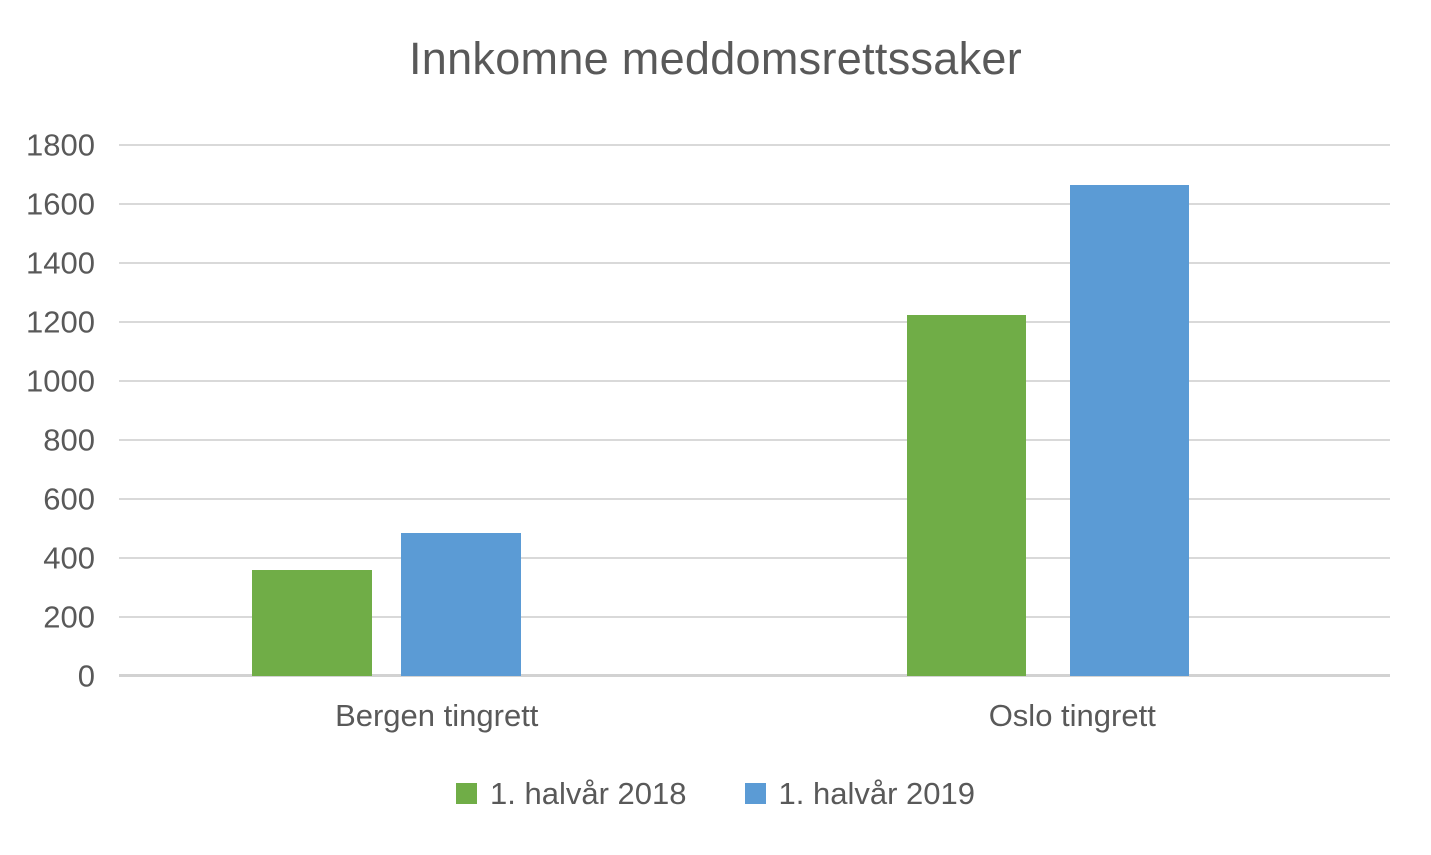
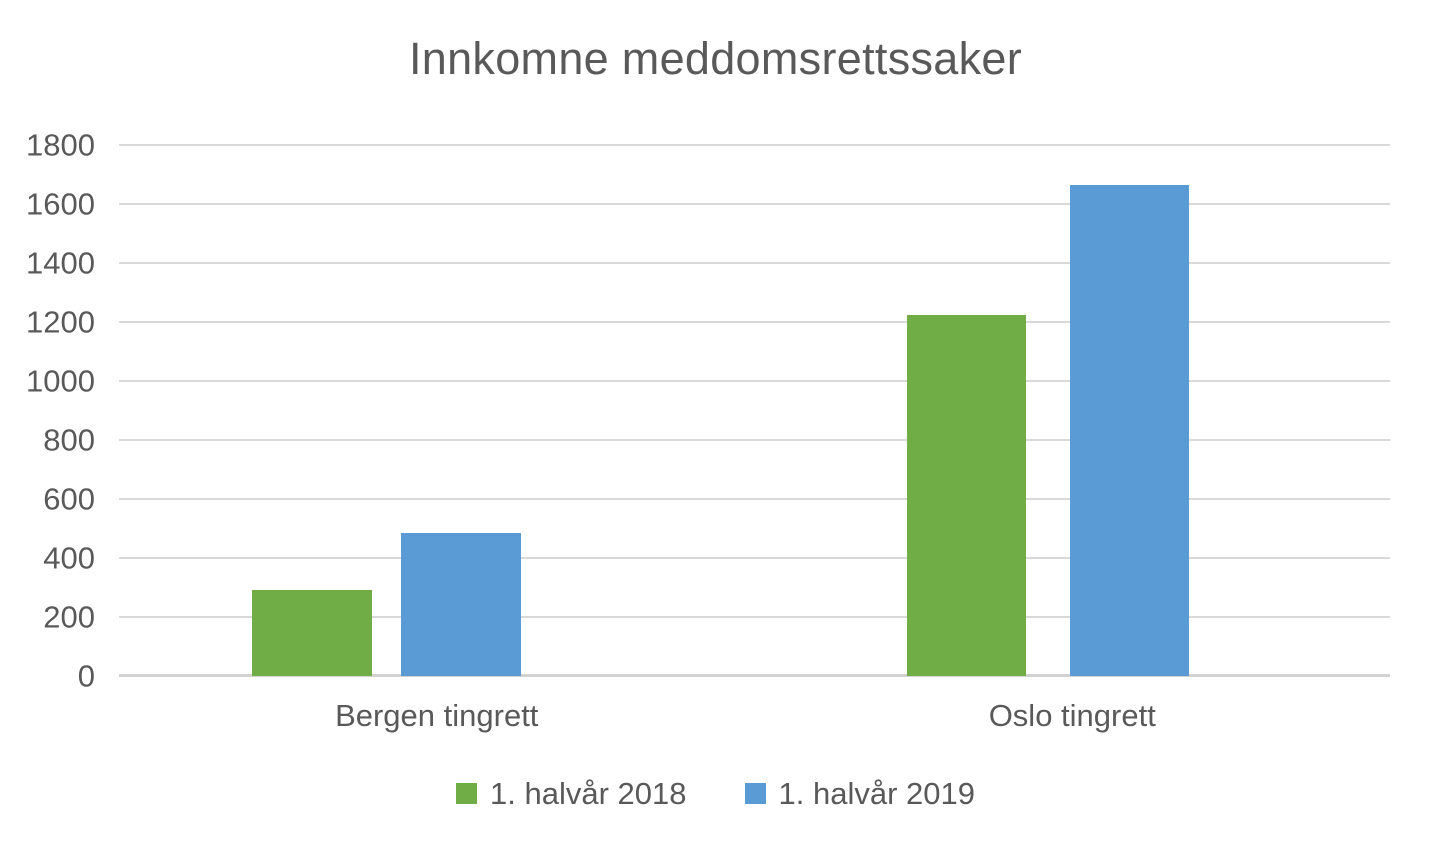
1. halvår 2018/Bergen tingrett: 360 -> 290
